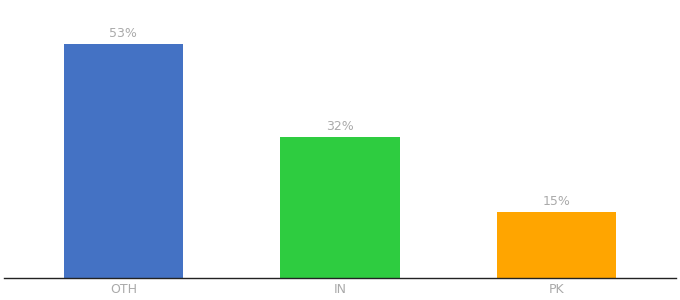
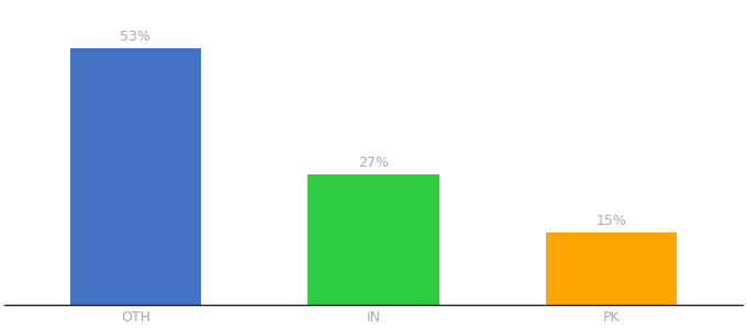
IN: 32% -> 27%
